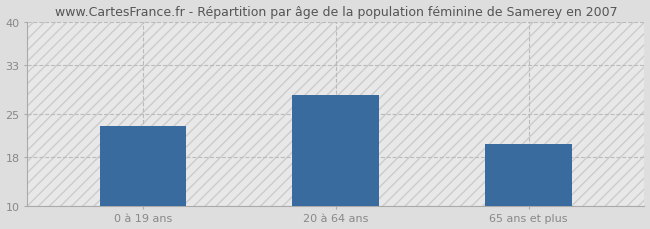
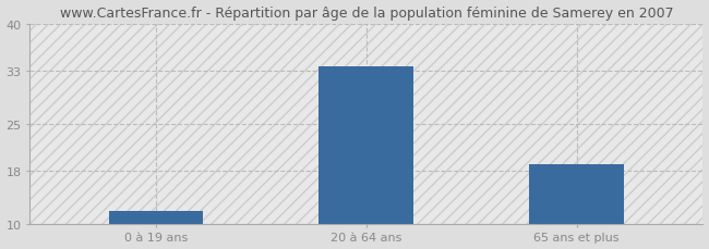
0 à 19 ans: 23.0 -> 12.0
20 à 64 ans: 28.0 -> 33.5
65 ans et plus: 20.0 -> 19.0
